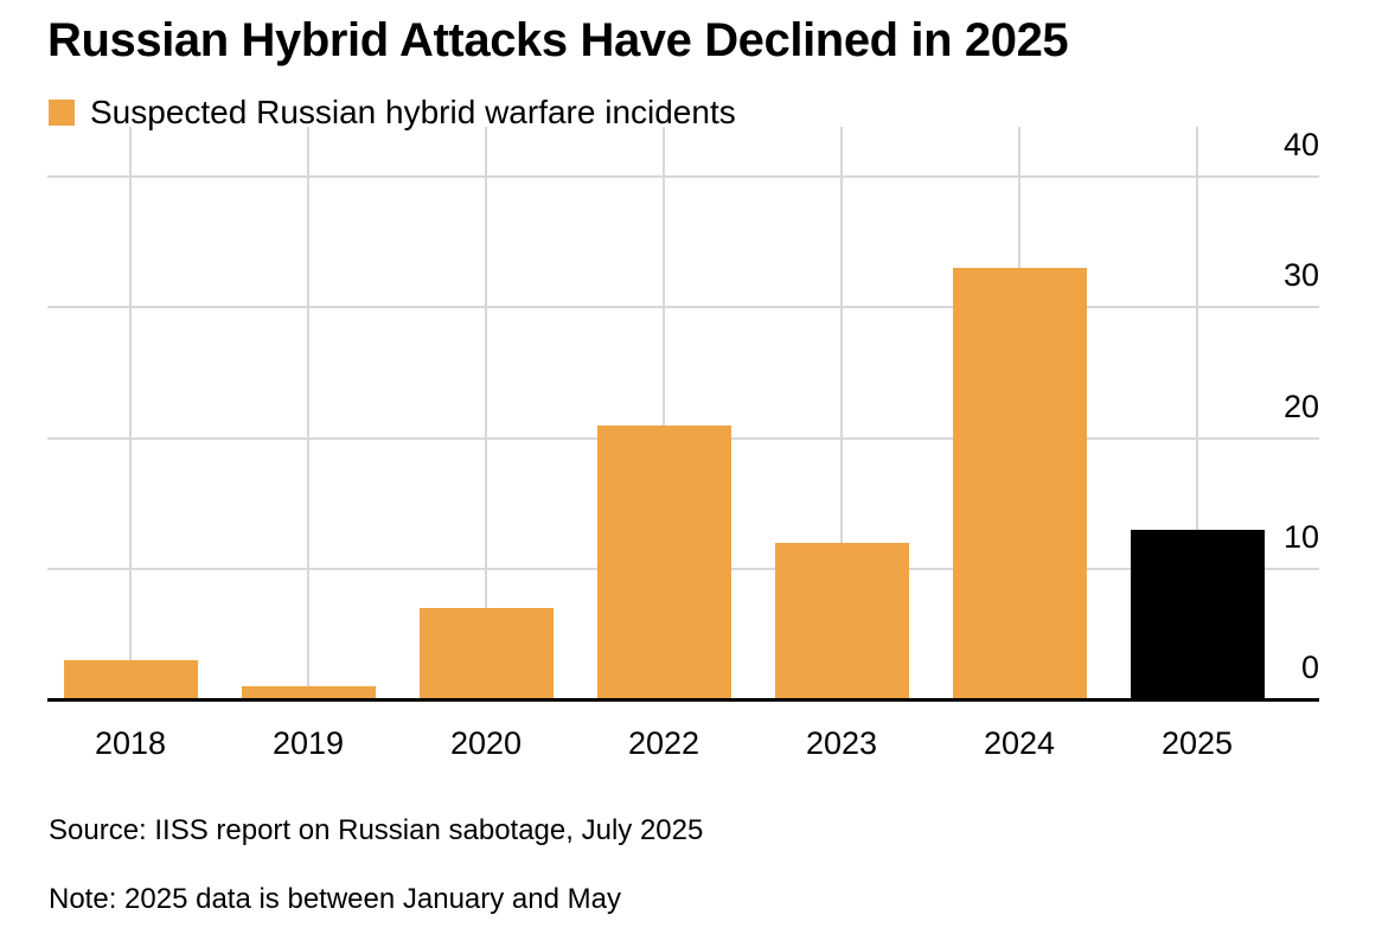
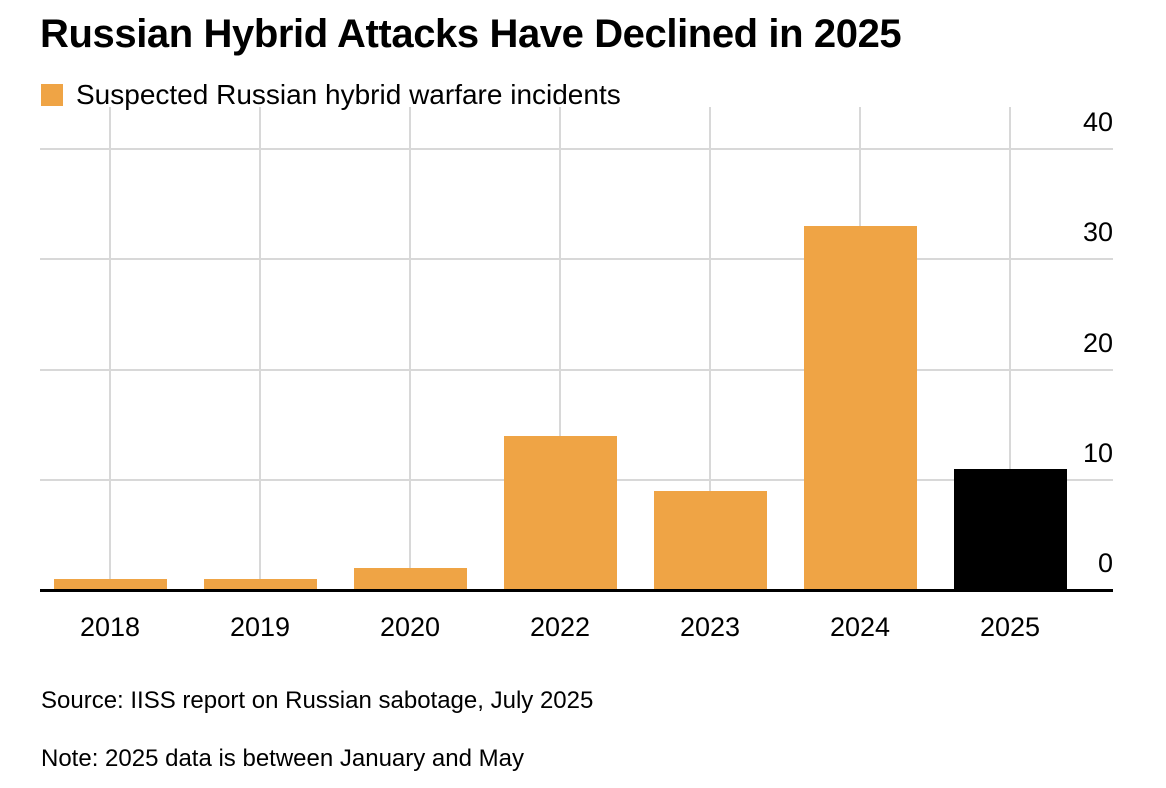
2018: 3 -> 1
2020: 7 -> 2
2022: 21 -> 14
2023: 12 -> 9
2025: 13 -> 11
